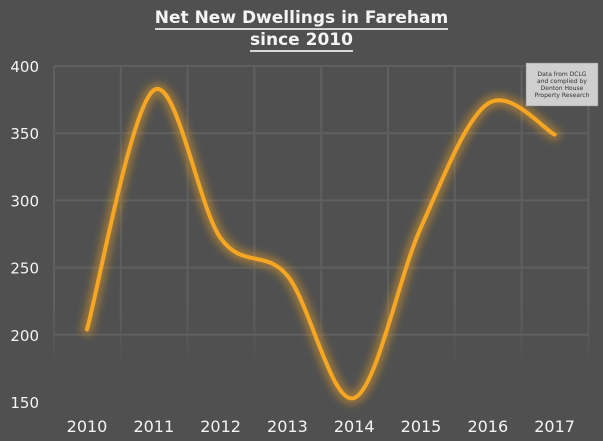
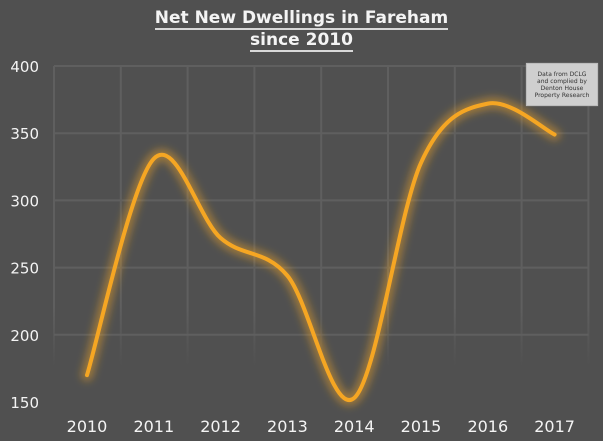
2010: 204 -> 170
2011: 382 -> 331
2015: 280 -> 328
